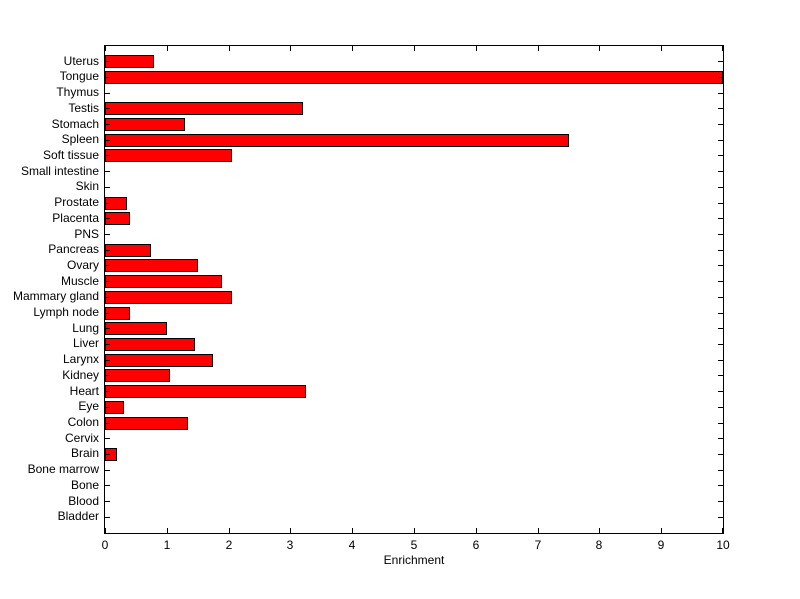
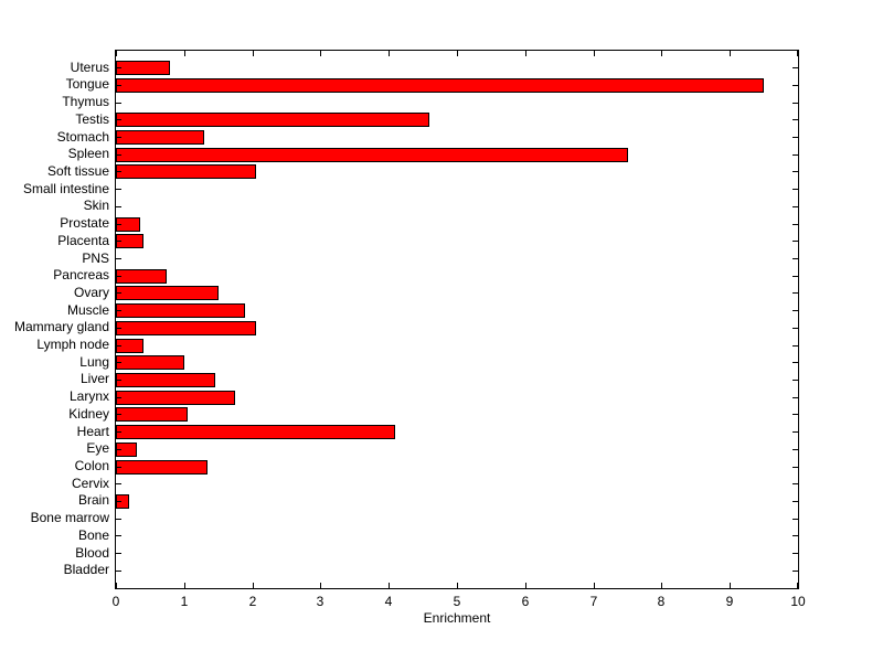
Tongue: 10.0 -> 9.5
Testis: 3.2 -> 4.6
Heart: 3.2 -> 4.1
